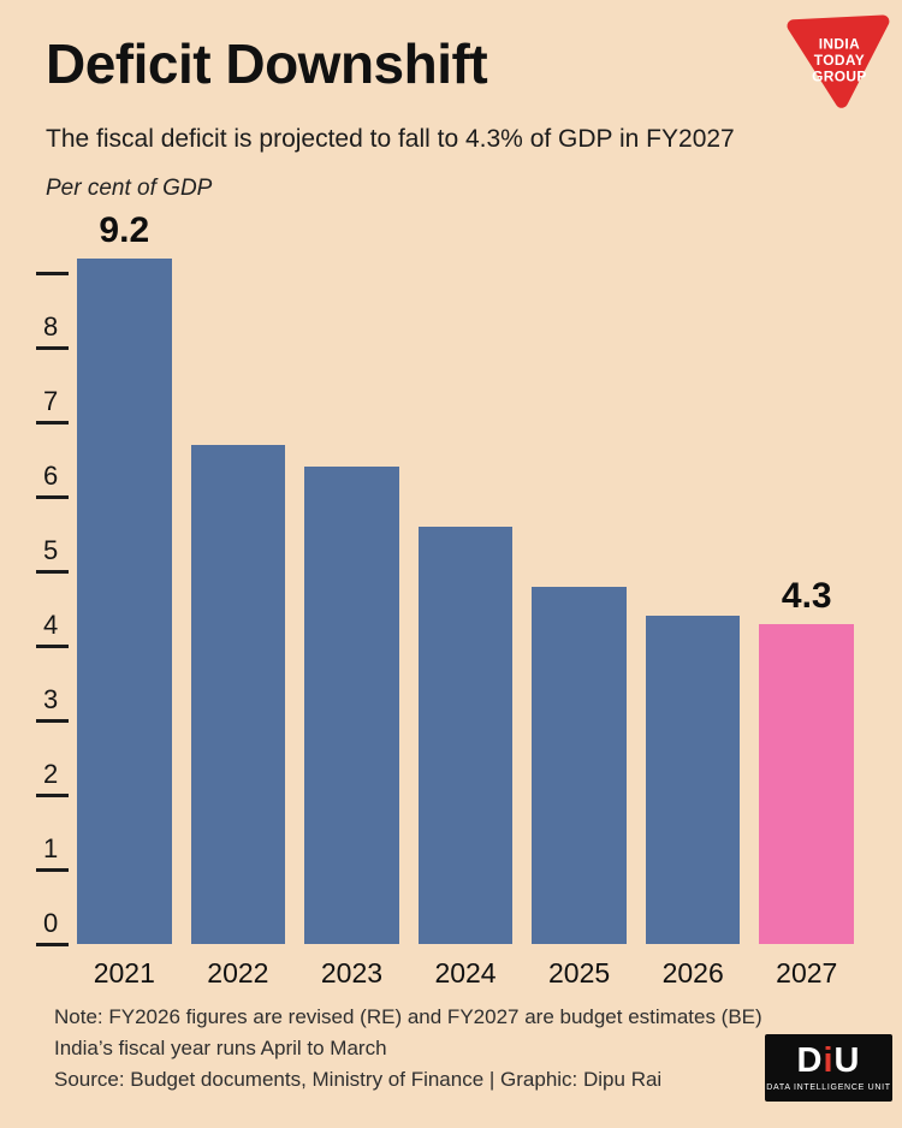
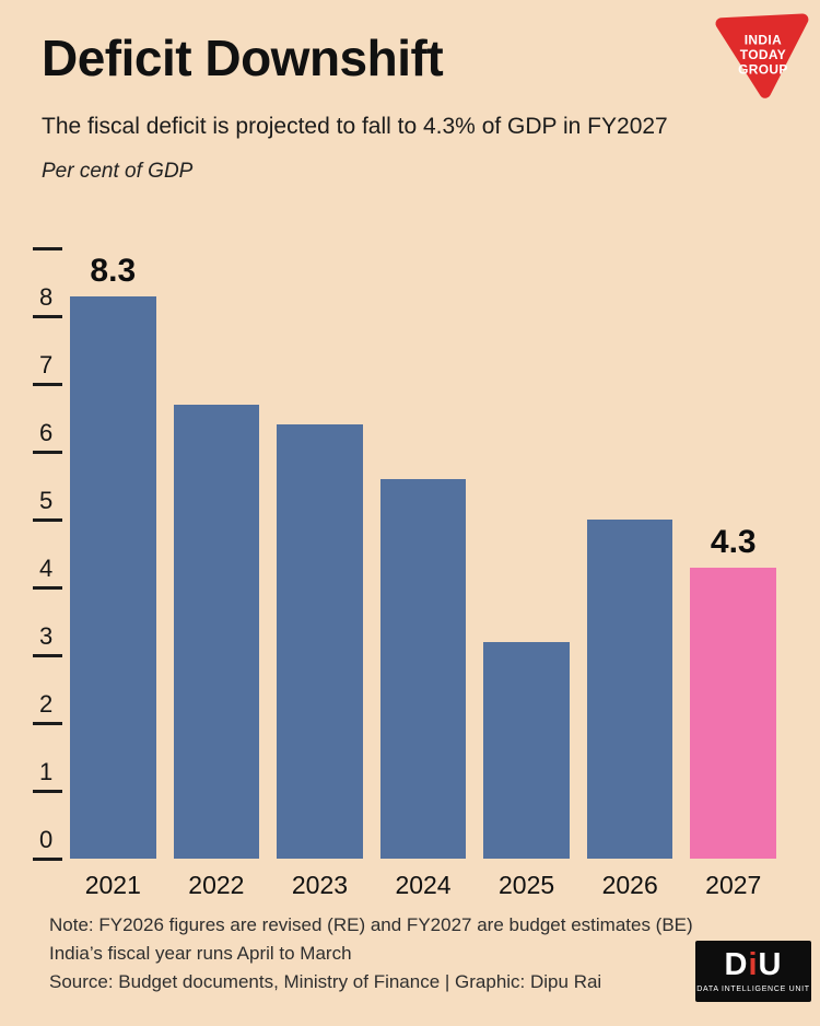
2021: 9.2 -> 8.3
2025: 4.8 -> 3.2
2026: 4.4 -> 5.0
